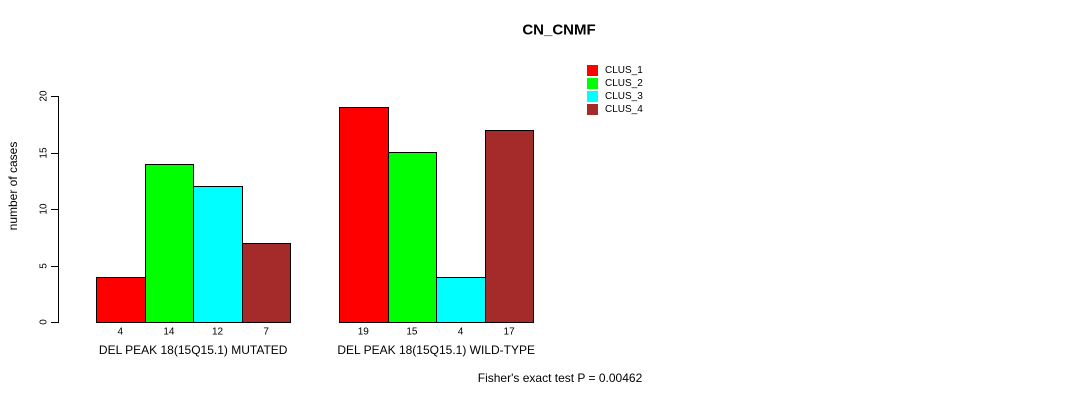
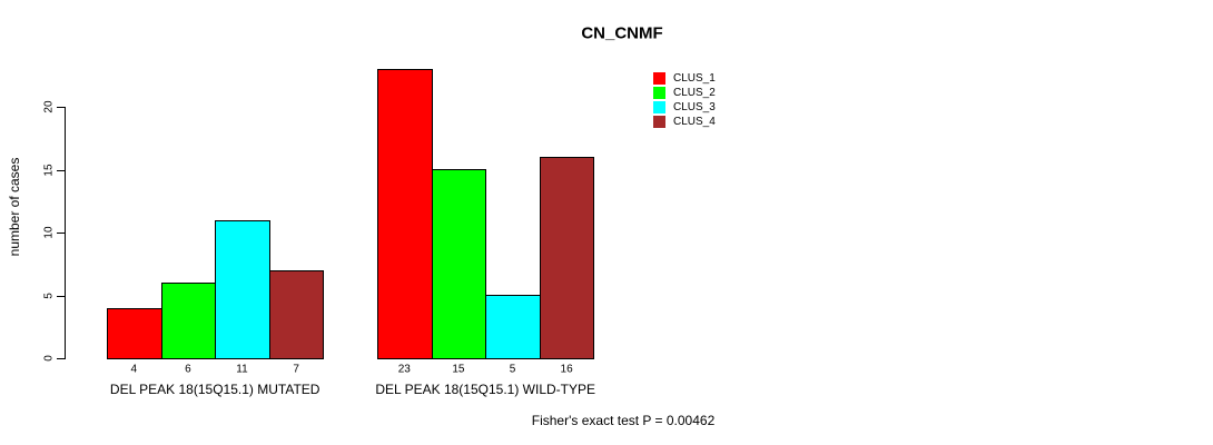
CLUS_2/DEL PEAK 18(15Q15.1) MUTATED: 14 -> 6
CLUS_3/DEL PEAK 18(15Q15.1) MUTATED: 12 -> 11
CLUS_1/DEL PEAK 18(15Q15.1) WILD-TYPE: 19 -> 23
CLUS_3/DEL PEAK 18(15Q15.1) WILD-TYPE: 4 -> 5
CLUS_4/DEL PEAK 18(15Q15.1) WILD-TYPE: 17 -> 16
